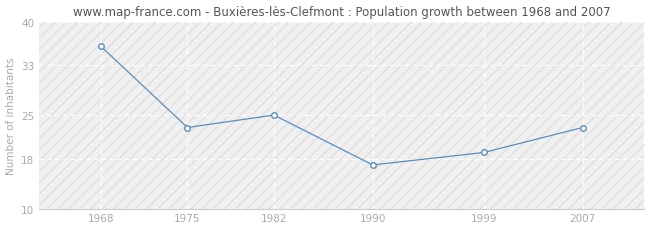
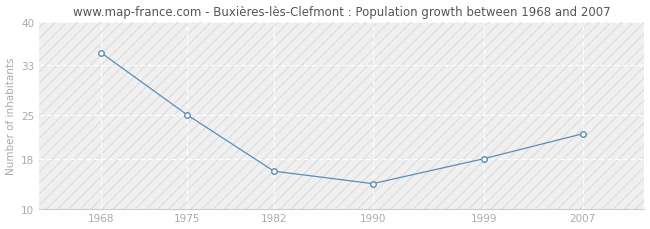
1968: 36 -> 35
1975: 23 -> 25
1982: 25 -> 16
1990: 17 -> 14
1999: 19 -> 18
2007: 23 -> 22
